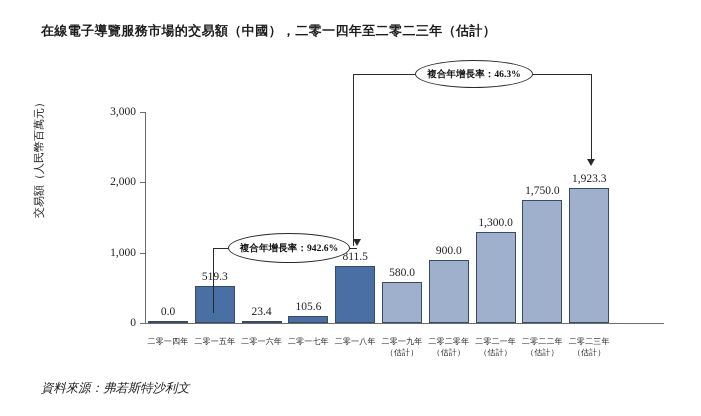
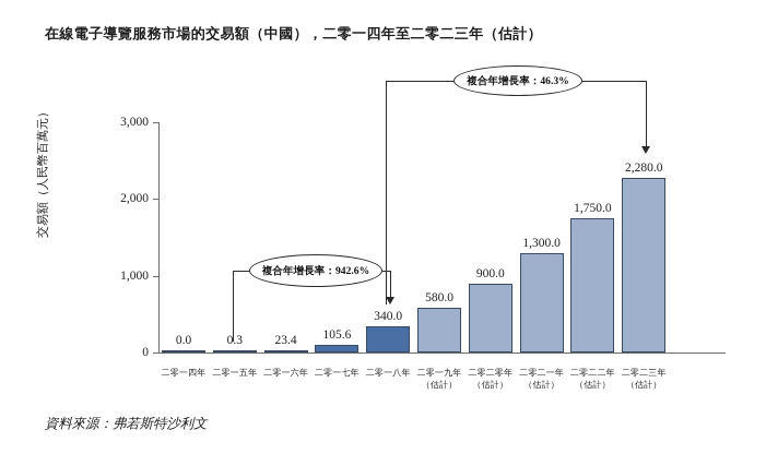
二零一五年: 519.3 -> 0.3
二零一八年: 811.5 -> 340.0
二零二三年（估計）: 1,923.3 -> 2,280.0
